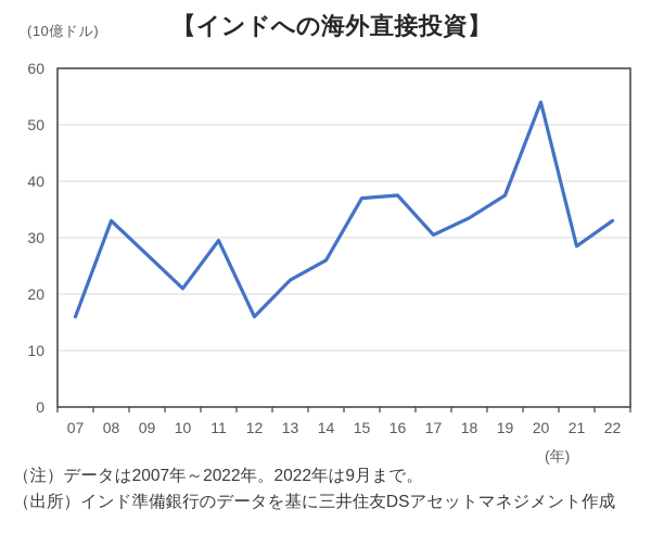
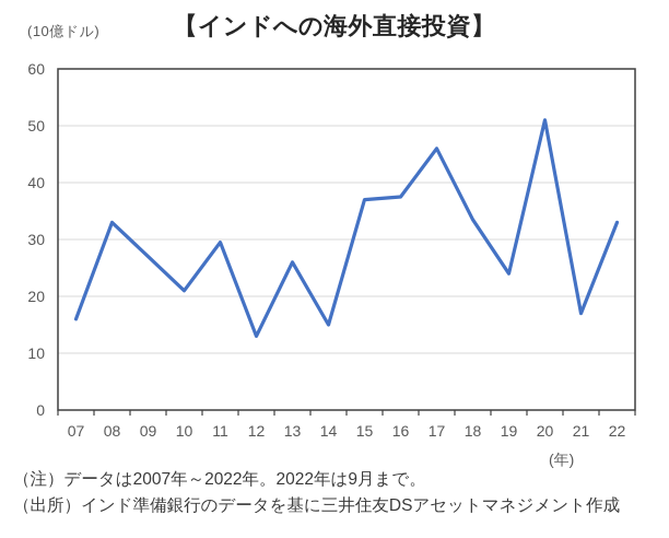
12: 16 -> 13
13: 22 -> 26
14: 26 -> 15
17: 30 -> 46
19: 38 -> 24
20: 54 -> 51
21: 28 -> 17
